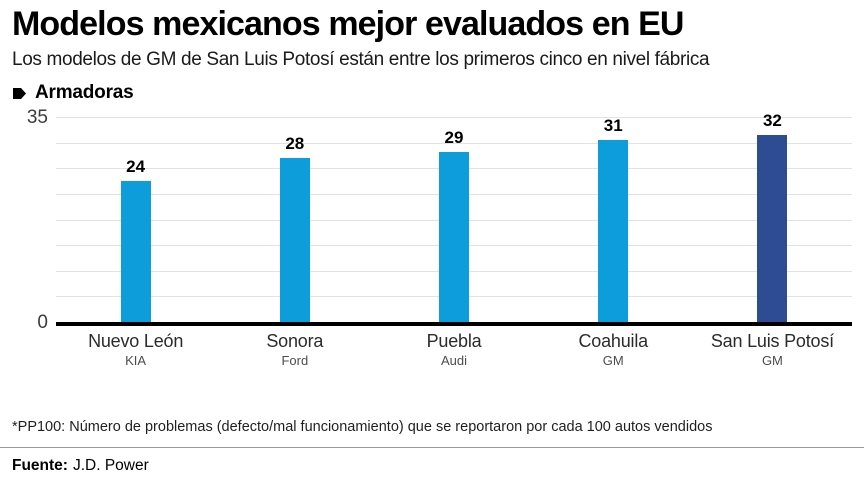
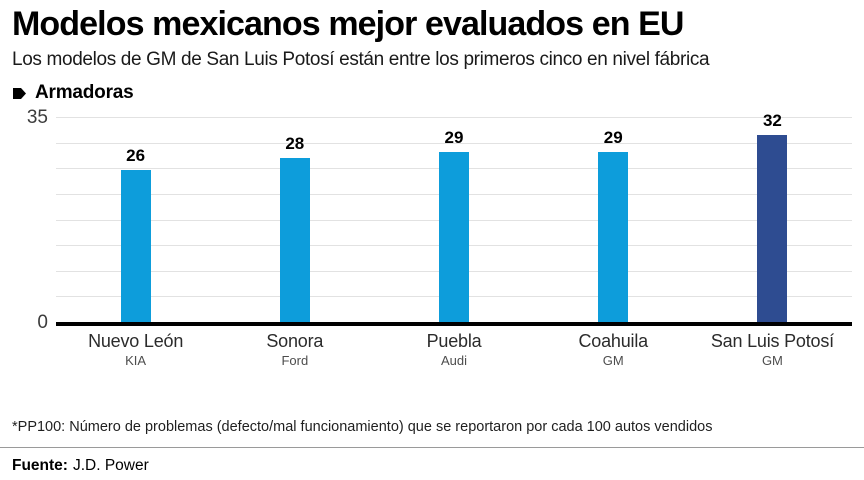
Nuevo León: 24 -> 26
Coahuila: 31 -> 29
